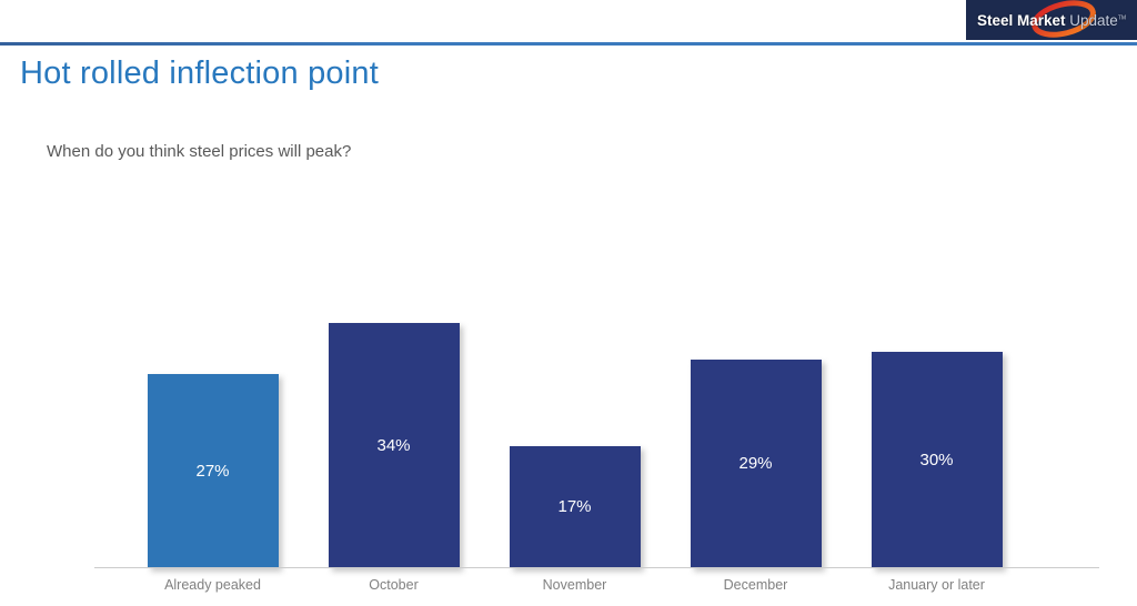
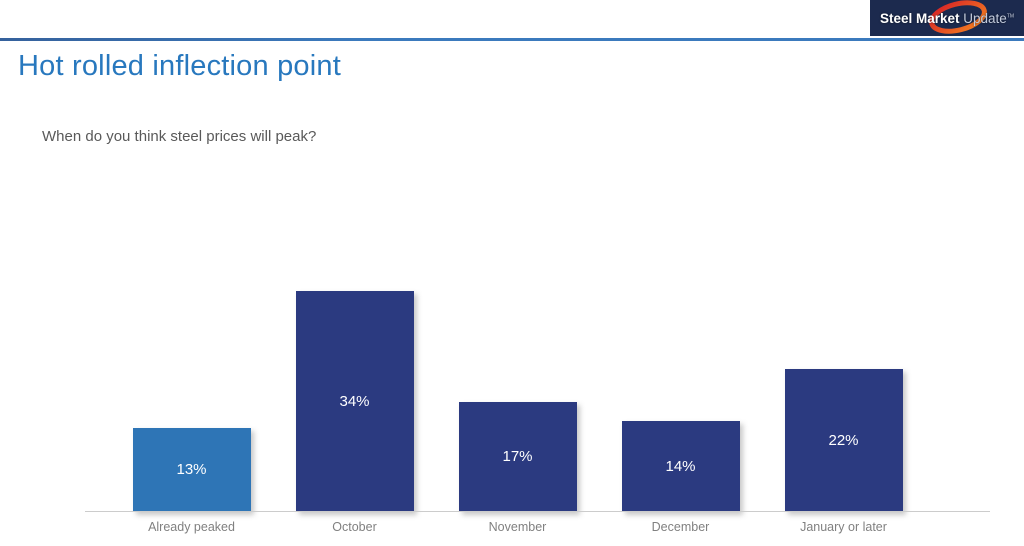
Already peaked: 27% -> 13%
December: 29% -> 14%
January or later: 30% -> 22%
